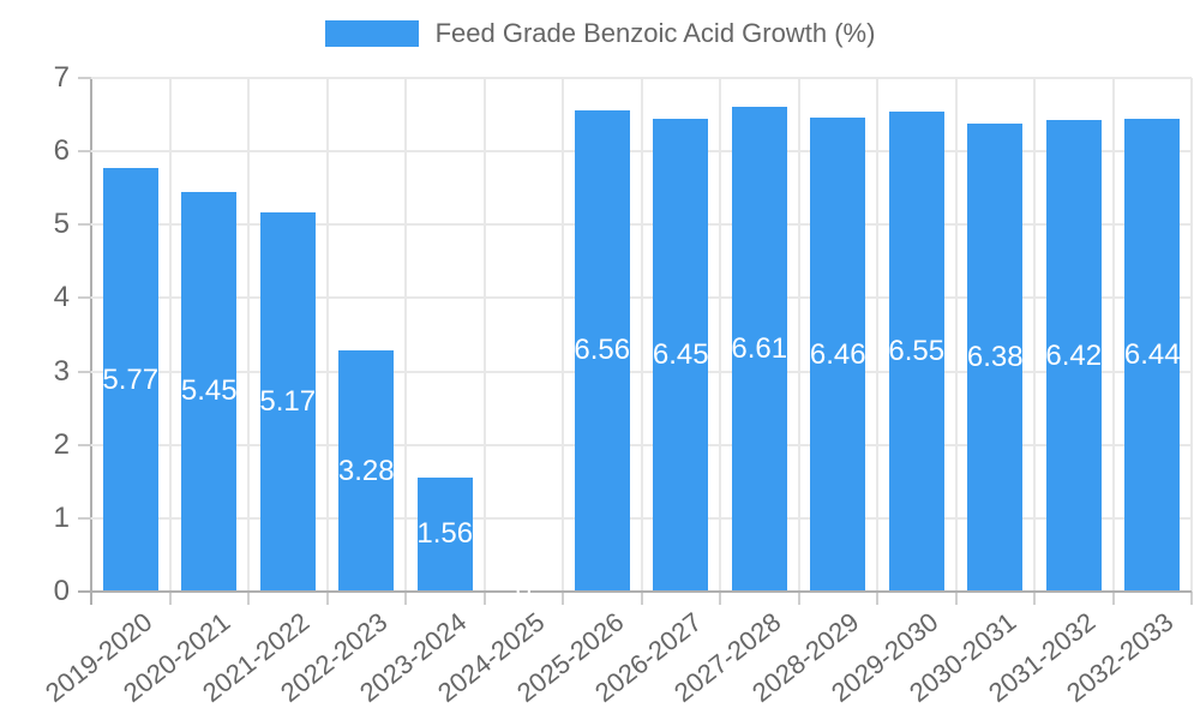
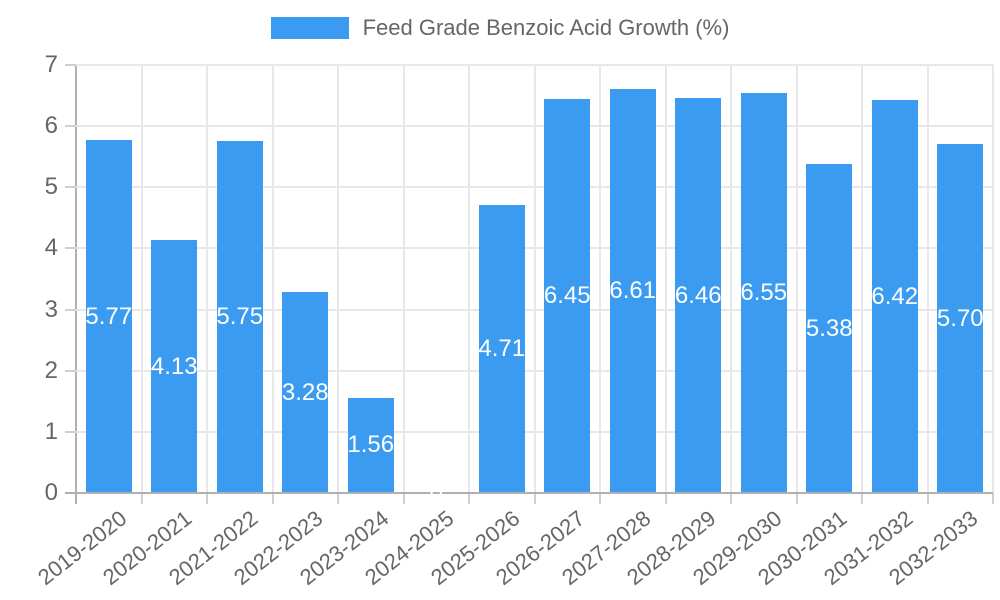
2020-2021: 5.45 -> 4.13
2021-2022: 5.17 -> 5.75
2025-2026: 6.56 -> 4.71
2030-2031: 6.38 -> 5.38
2032-2033: 6.44 -> 5.70
